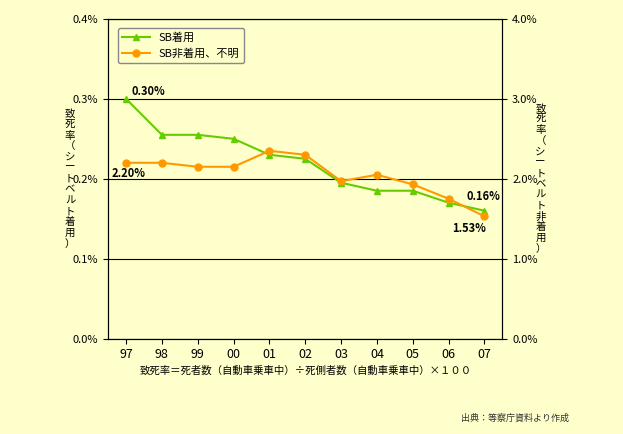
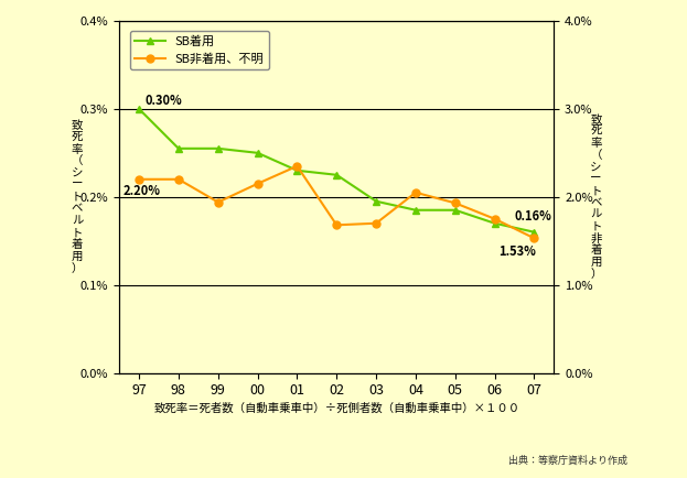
SB非着用、不明/99: 2.15% -> 1.94%
SB非着用、不明/02: 2.30% -> 1.68%
SB非着用、不明/03: 1.97% -> 1.70%
